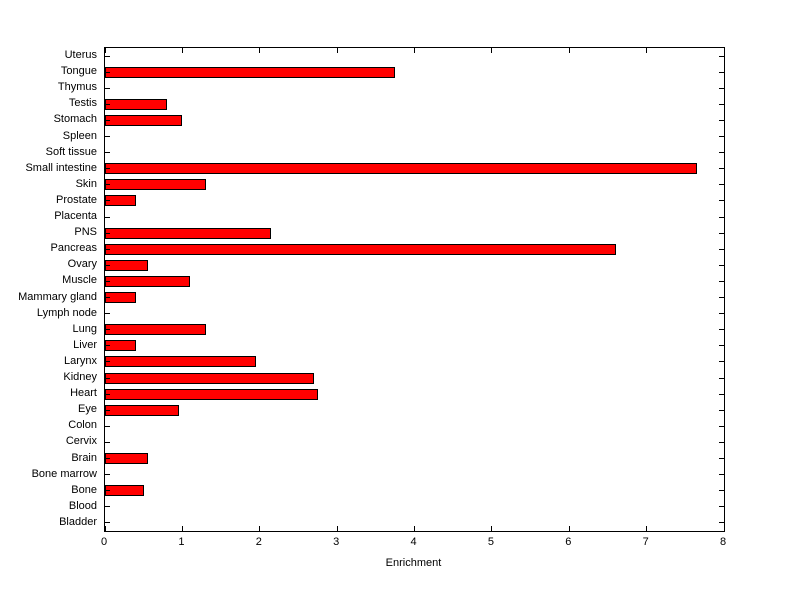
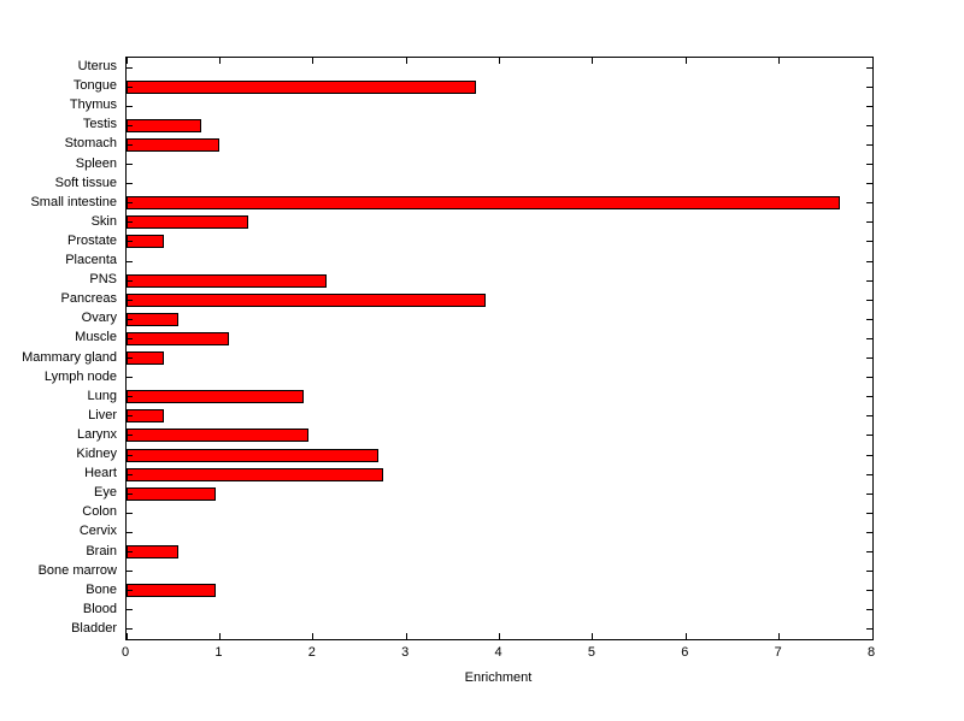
Pancreas: 6.6 -> 3.9
Lung: 1.3 -> 1.9
Bone: 0.5 -> 0.9
